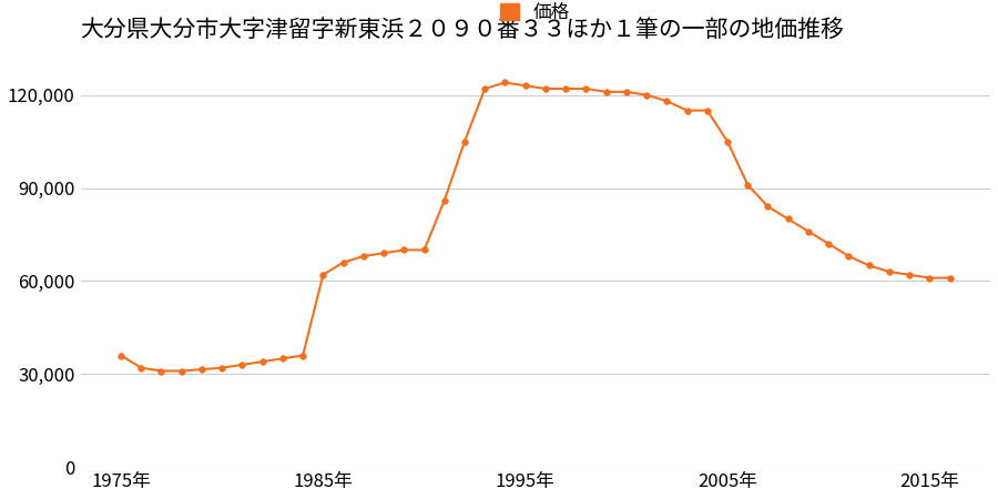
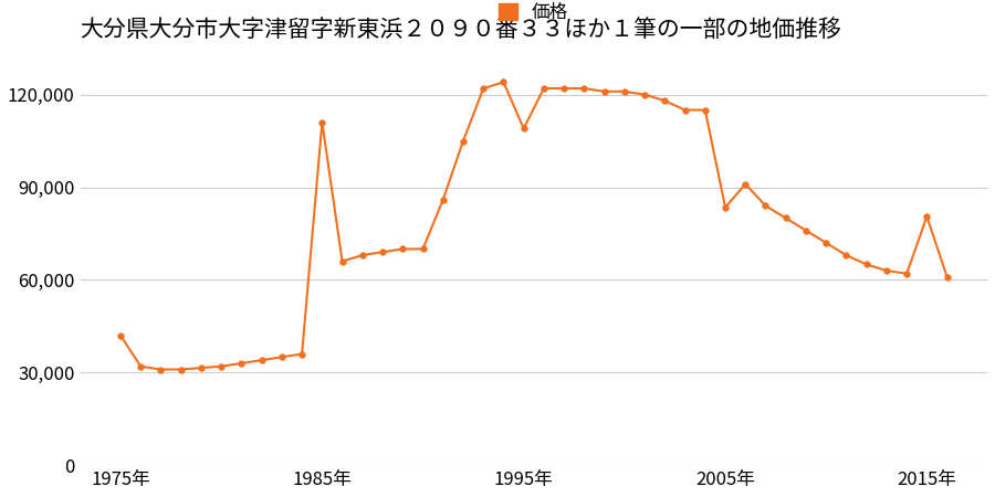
1975年: 36,000 -> 42,000
1985年: 62,000 -> 111,000
1995年: 123,000 -> 109,000
2005年: 105,000 -> 83,500
2015年: 61,000 -> 80,500
